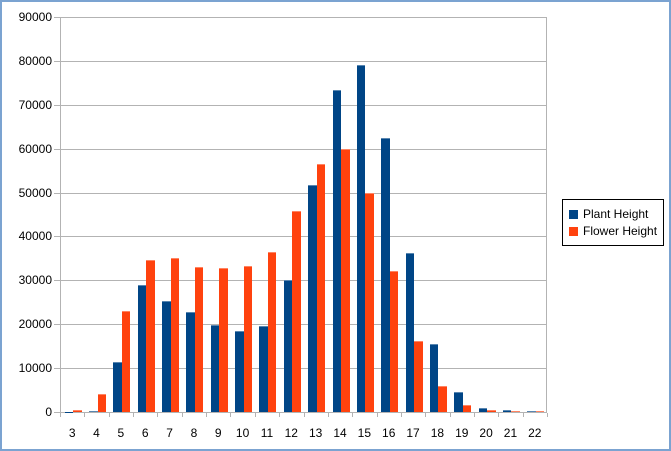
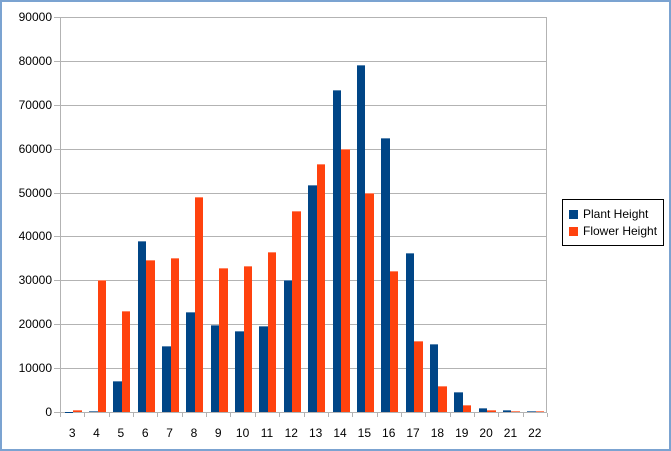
Flower Height/4: 4000 -> 30000
Plant Height/5: 12000 -> 7000
Plant Height/6: 29000 -> 39000
Plant Height/7: 25000 -> 15000
Flower Height/8: 33000 -> 49000
